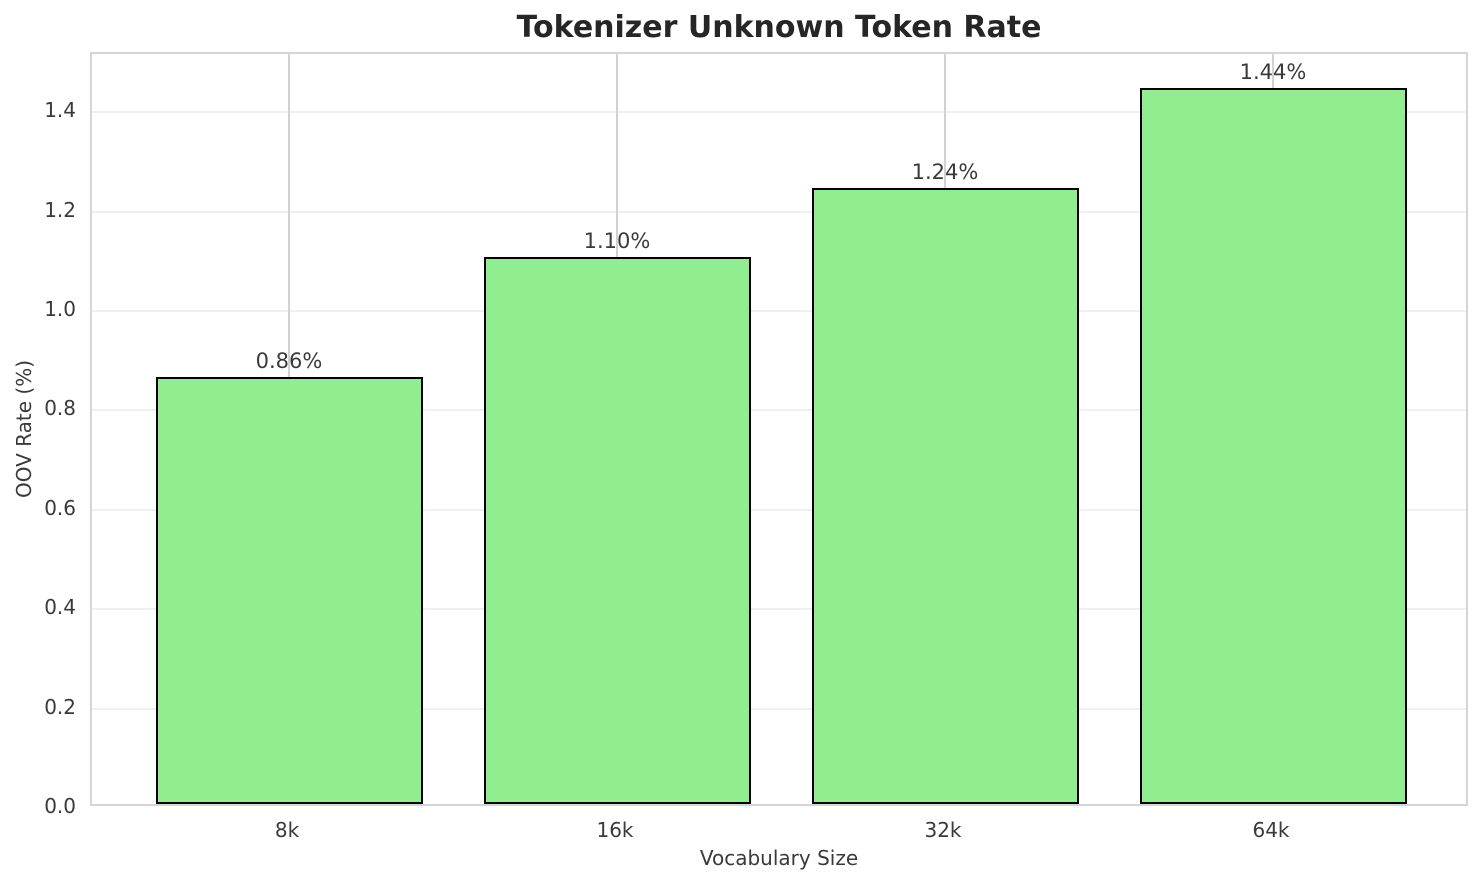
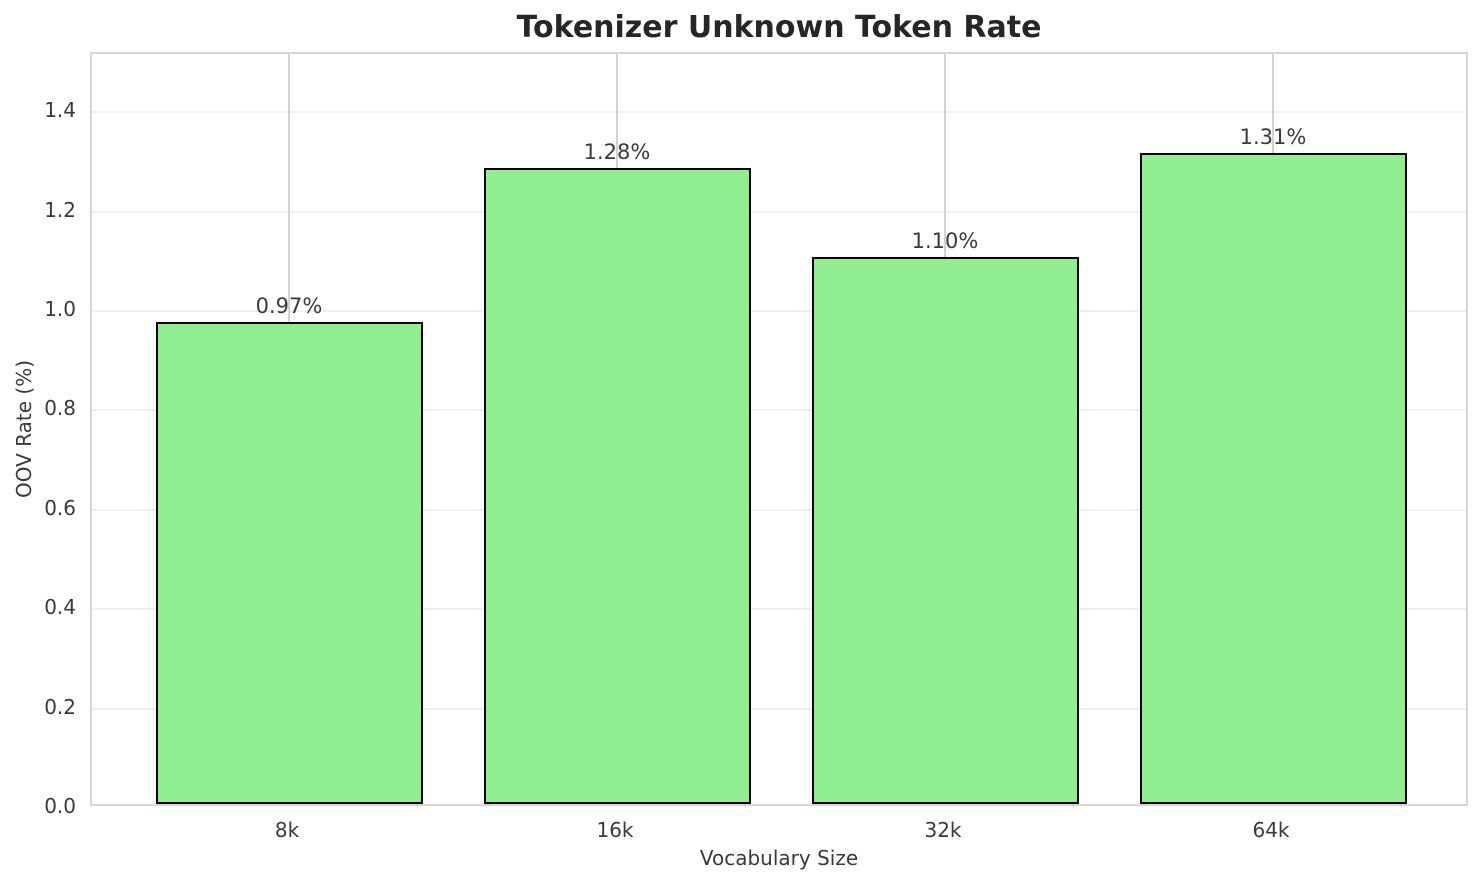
8k: 0.86% -> 0.97%
16k: 1.10% -> 1.28%
32k: 1.24% -> 1.10%
64k: 1.44% -> 1.31%
